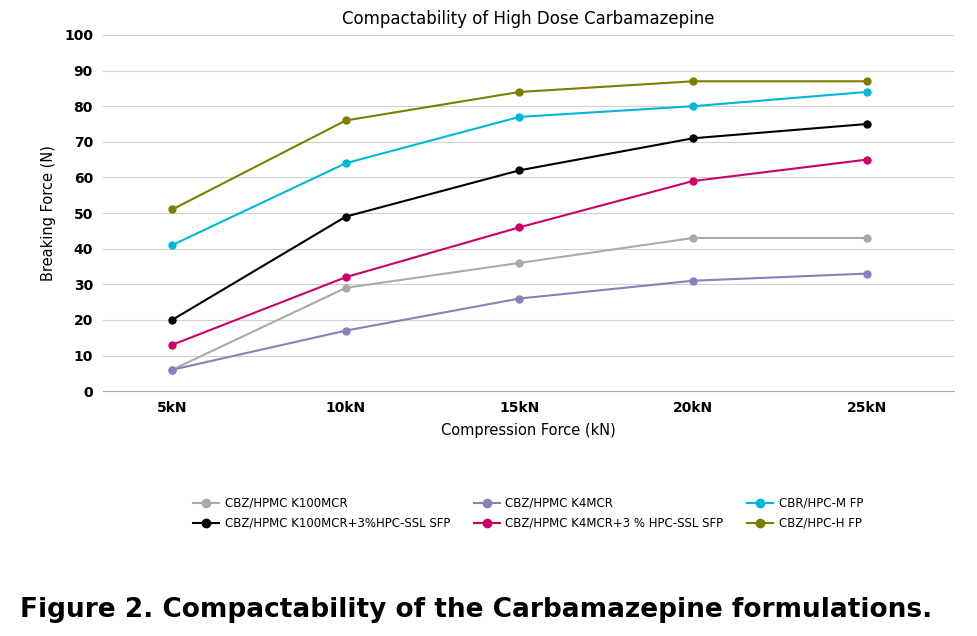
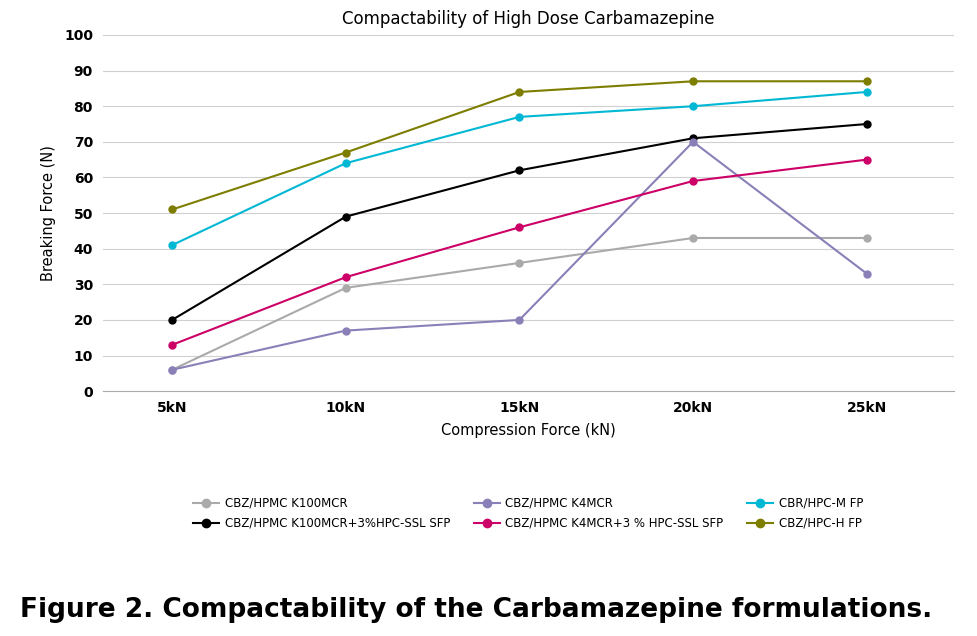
CBZ/HPC-H FP/10kN: 76 -> 67
CBZ/HPMC K4MCR/15kN: 26 -> 20
CBZ/HPMC K4MCR/20kN: 31 -> 70
